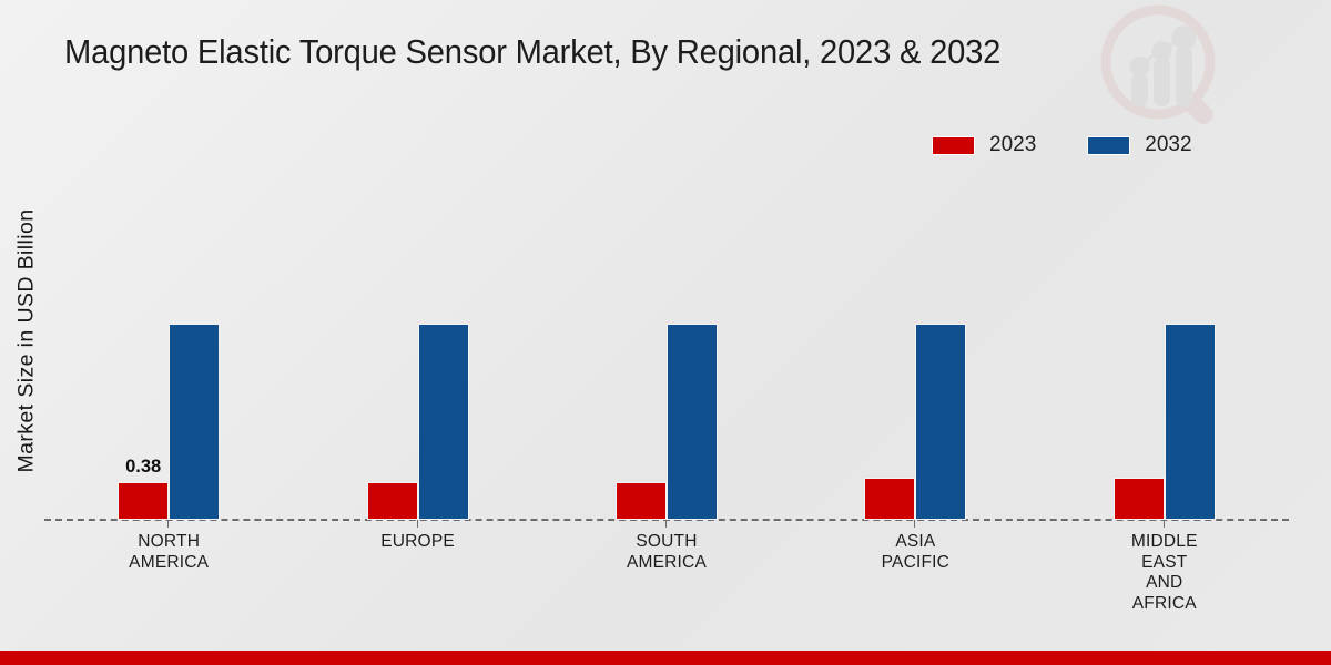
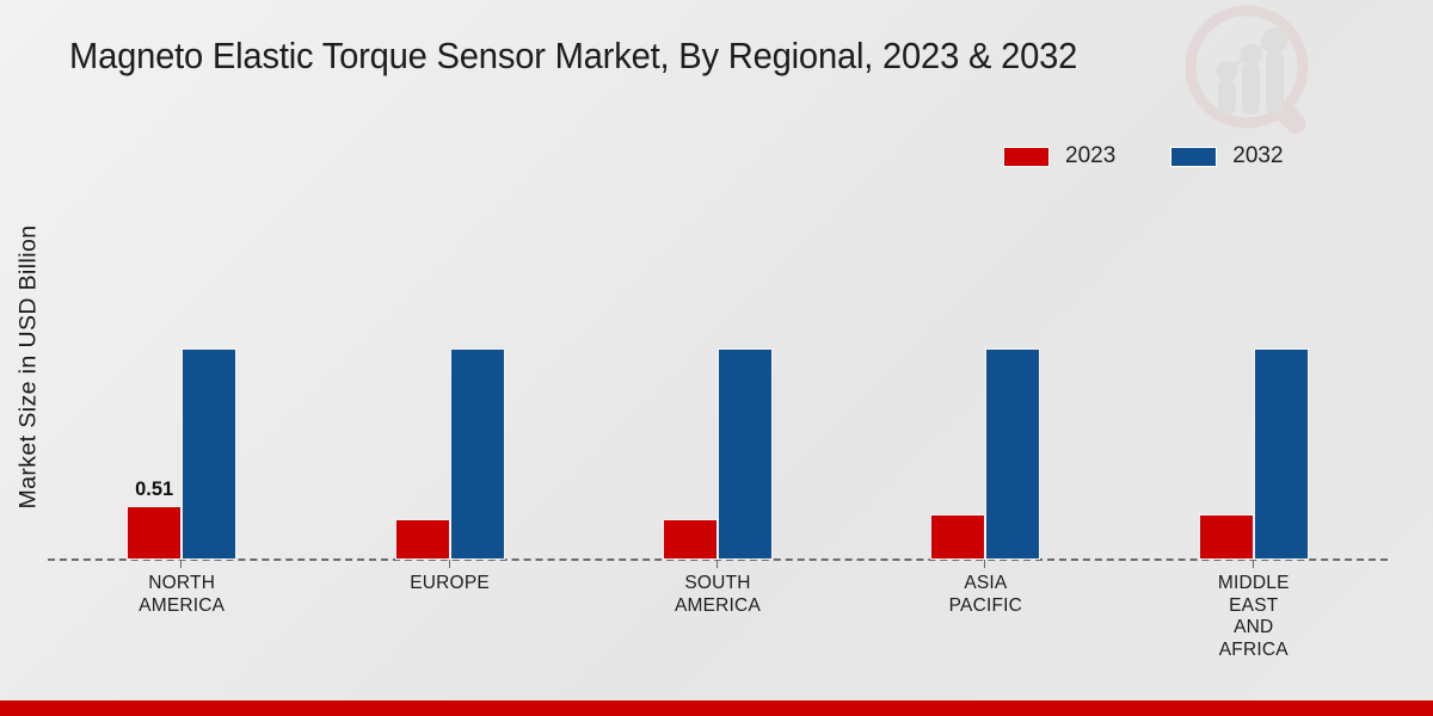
2023/NORTH AMERICA: 0.38 -> 0.51
